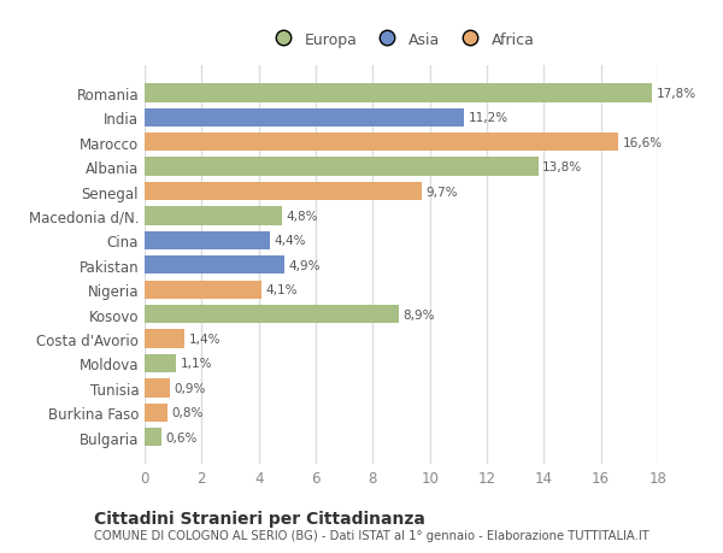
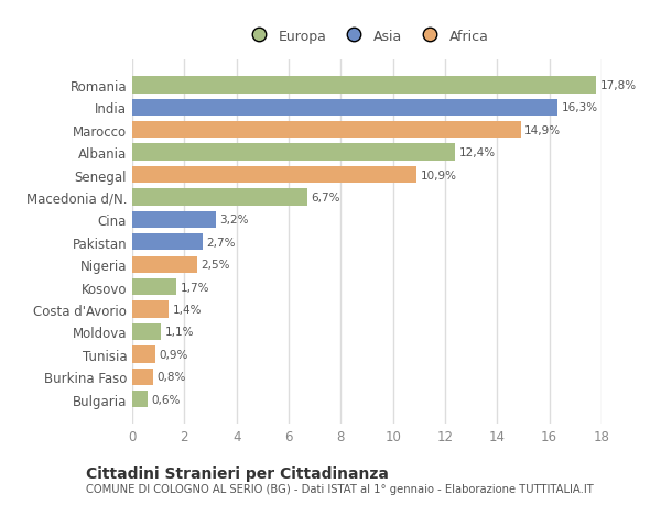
India: 11,2% -> 16,3%
Marocco: 16,6% -> 14,9%
Albania: 13,8% -> 12,4%
Senegal: 9,7% -> 10,9%
Macedonia d/N.: 4,8% -> 6,7%
Cina: 4,4% -> 3,2%
Pakistan: 4,9% -> 2,7%
Nigeria: 4,1% -> 2,5%
Kosovo: 8,9% -> 1,7%
